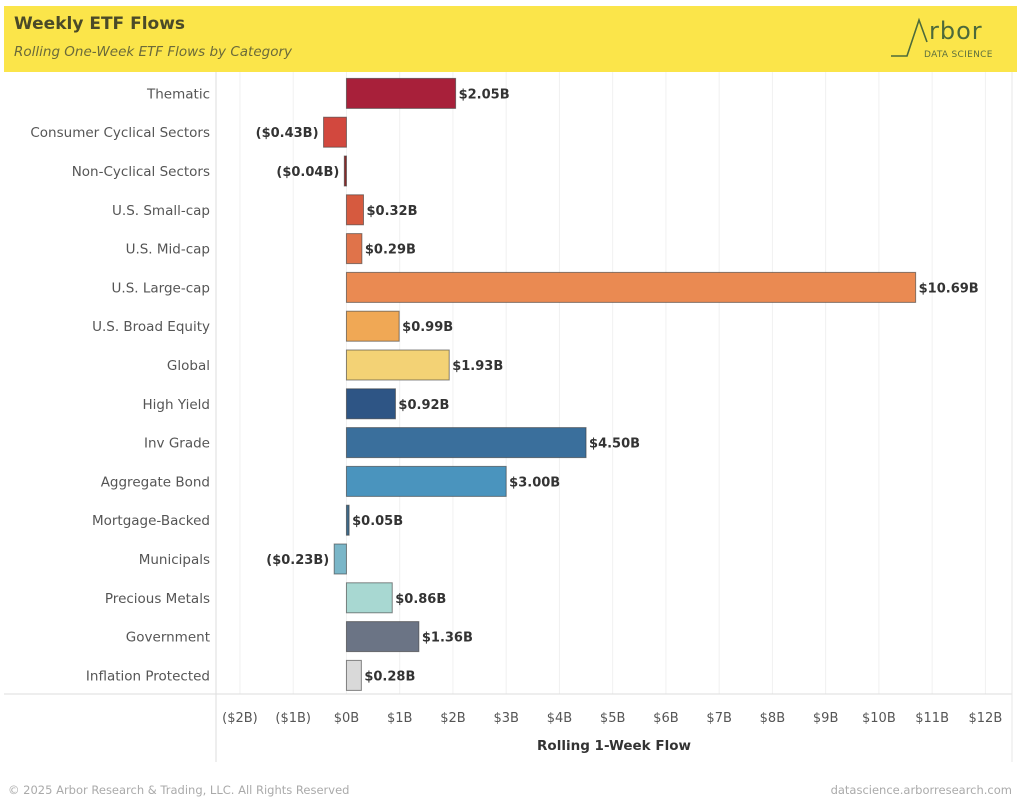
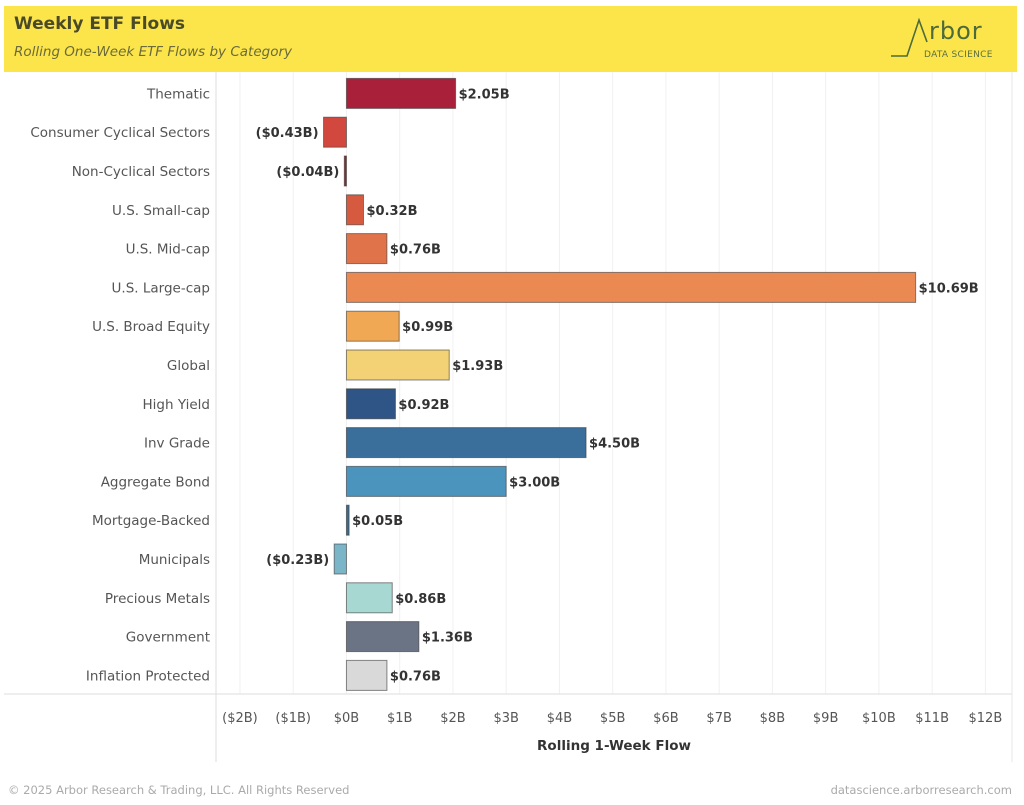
U.S. Mid-cap: $0.29B -> $0.76B
Inflation Protected: $0.28B -> $0.76B
